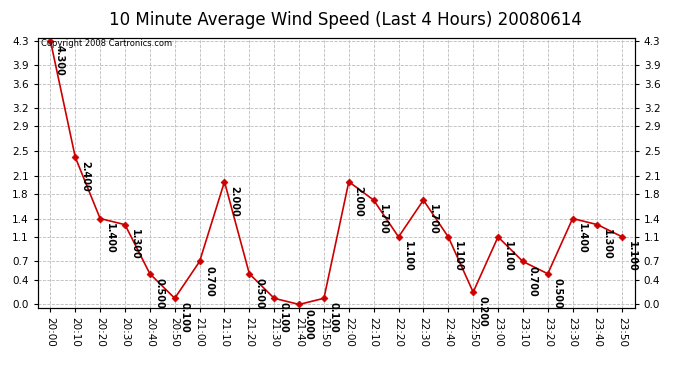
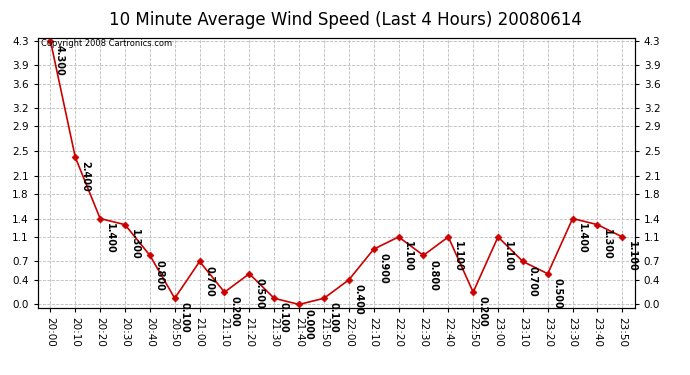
20:40: 0.500 -> 0.800
21:10: 2.000 -> 0.200
22:00: 2.000 -> 0.400
22:10: 1.700 -> 0.900
22:30: 1.700 -> 0.800
